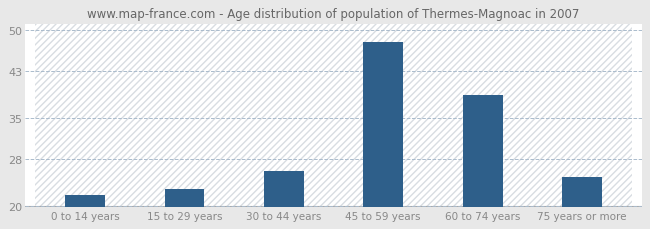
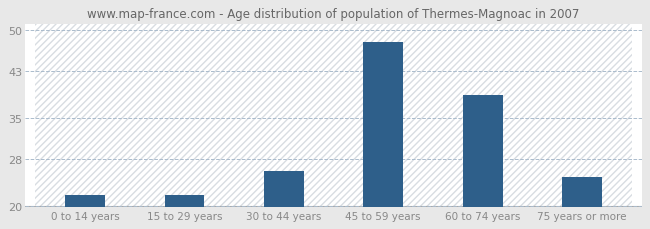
15 to 29 years: 23 -> 22
